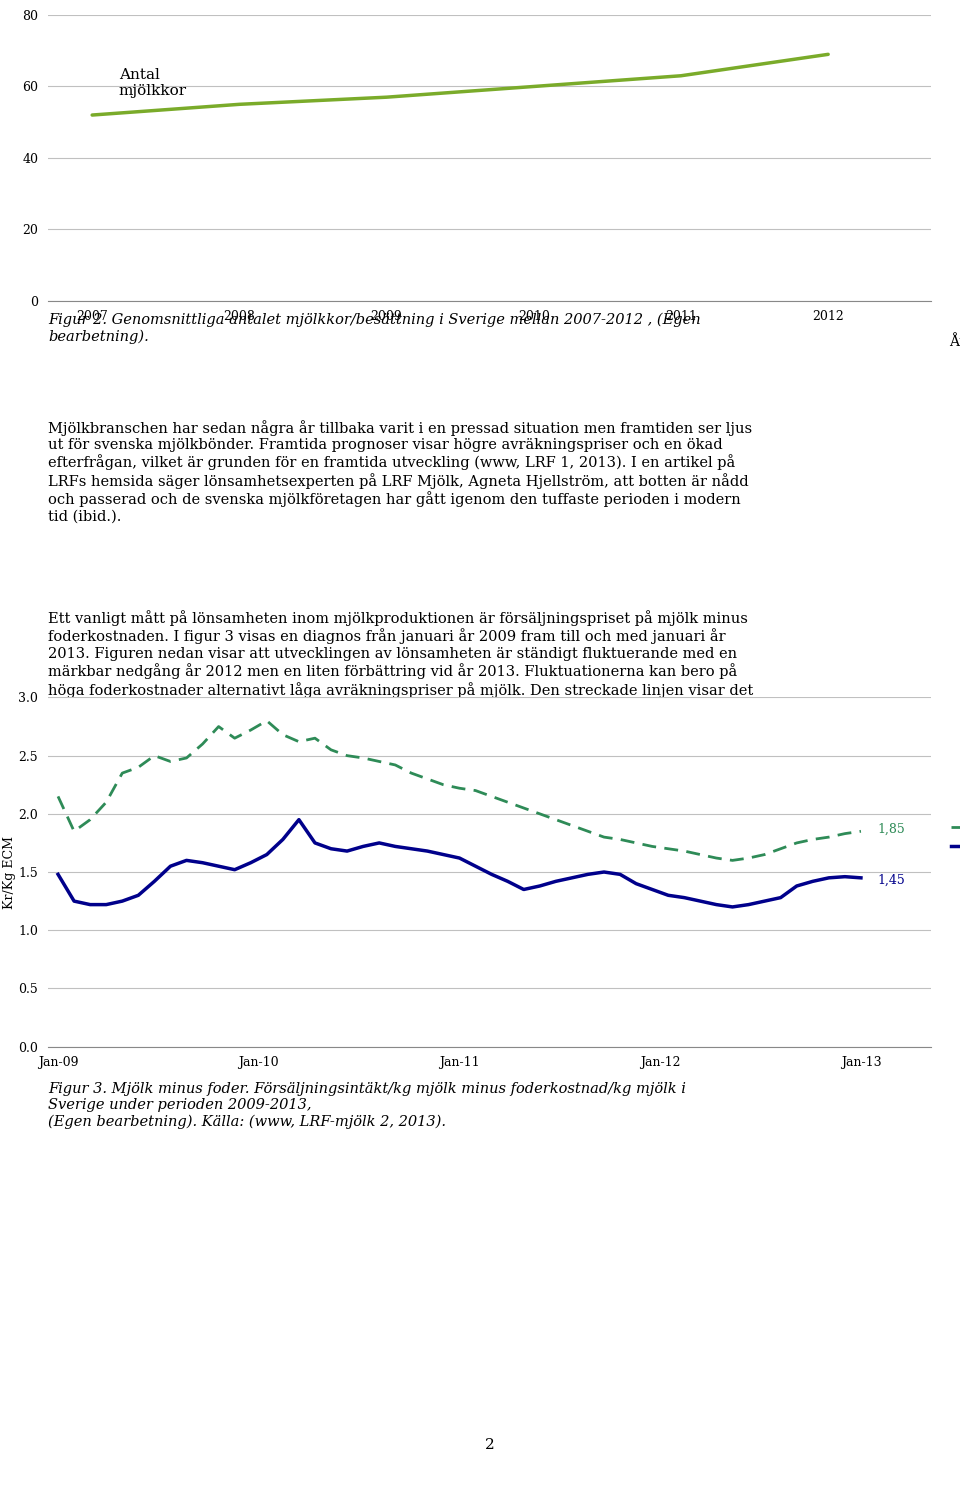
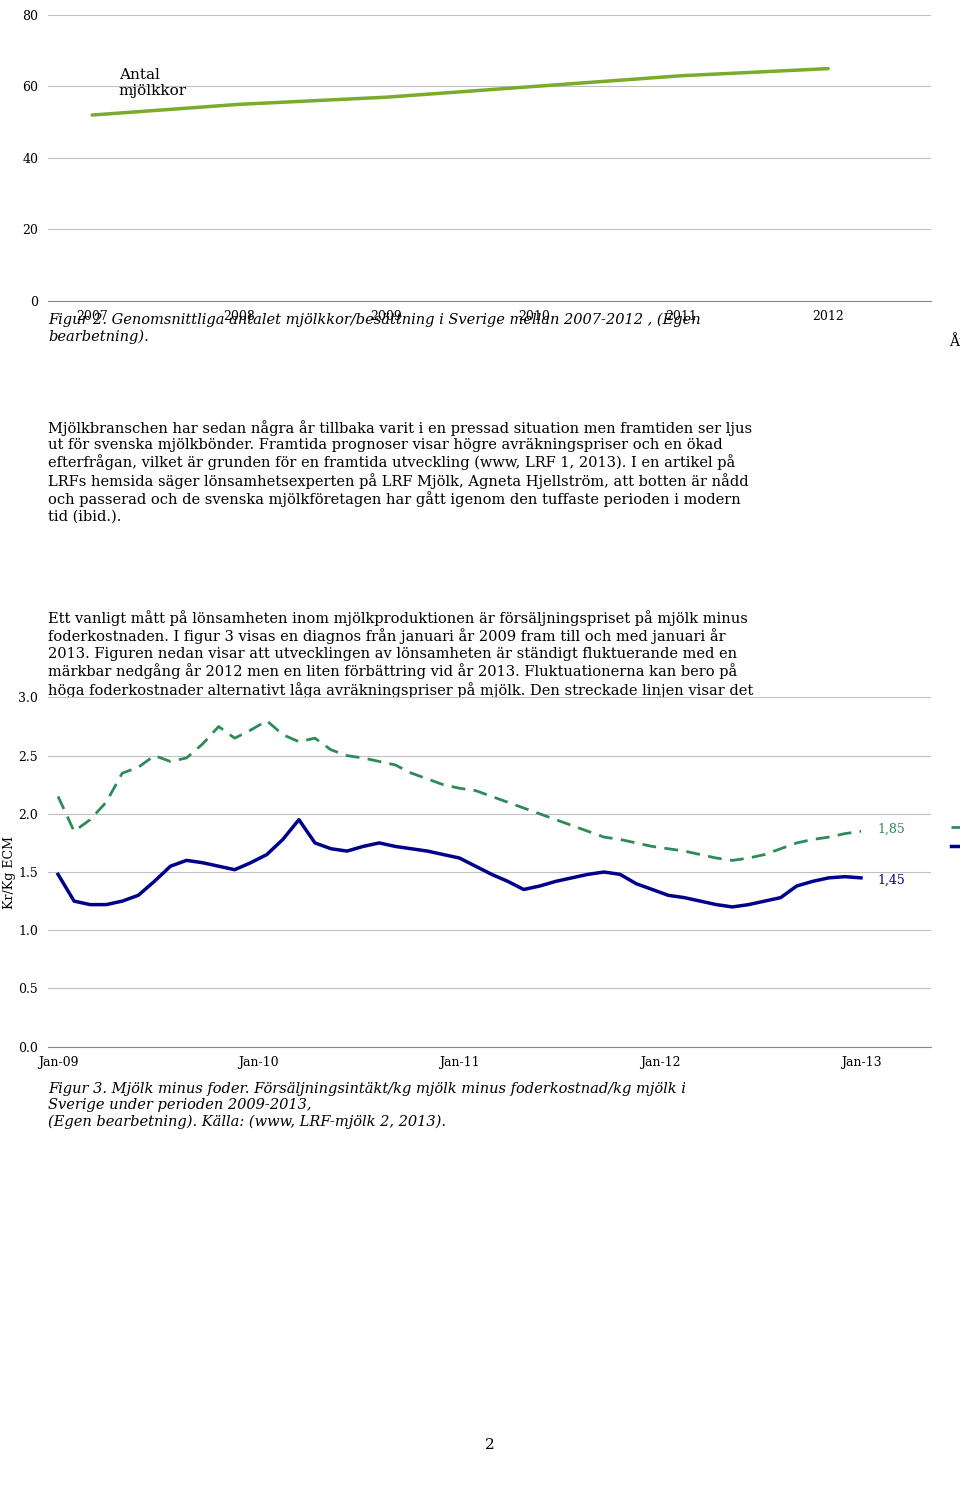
Antal mjölkkor/2012: 69 -> 65
